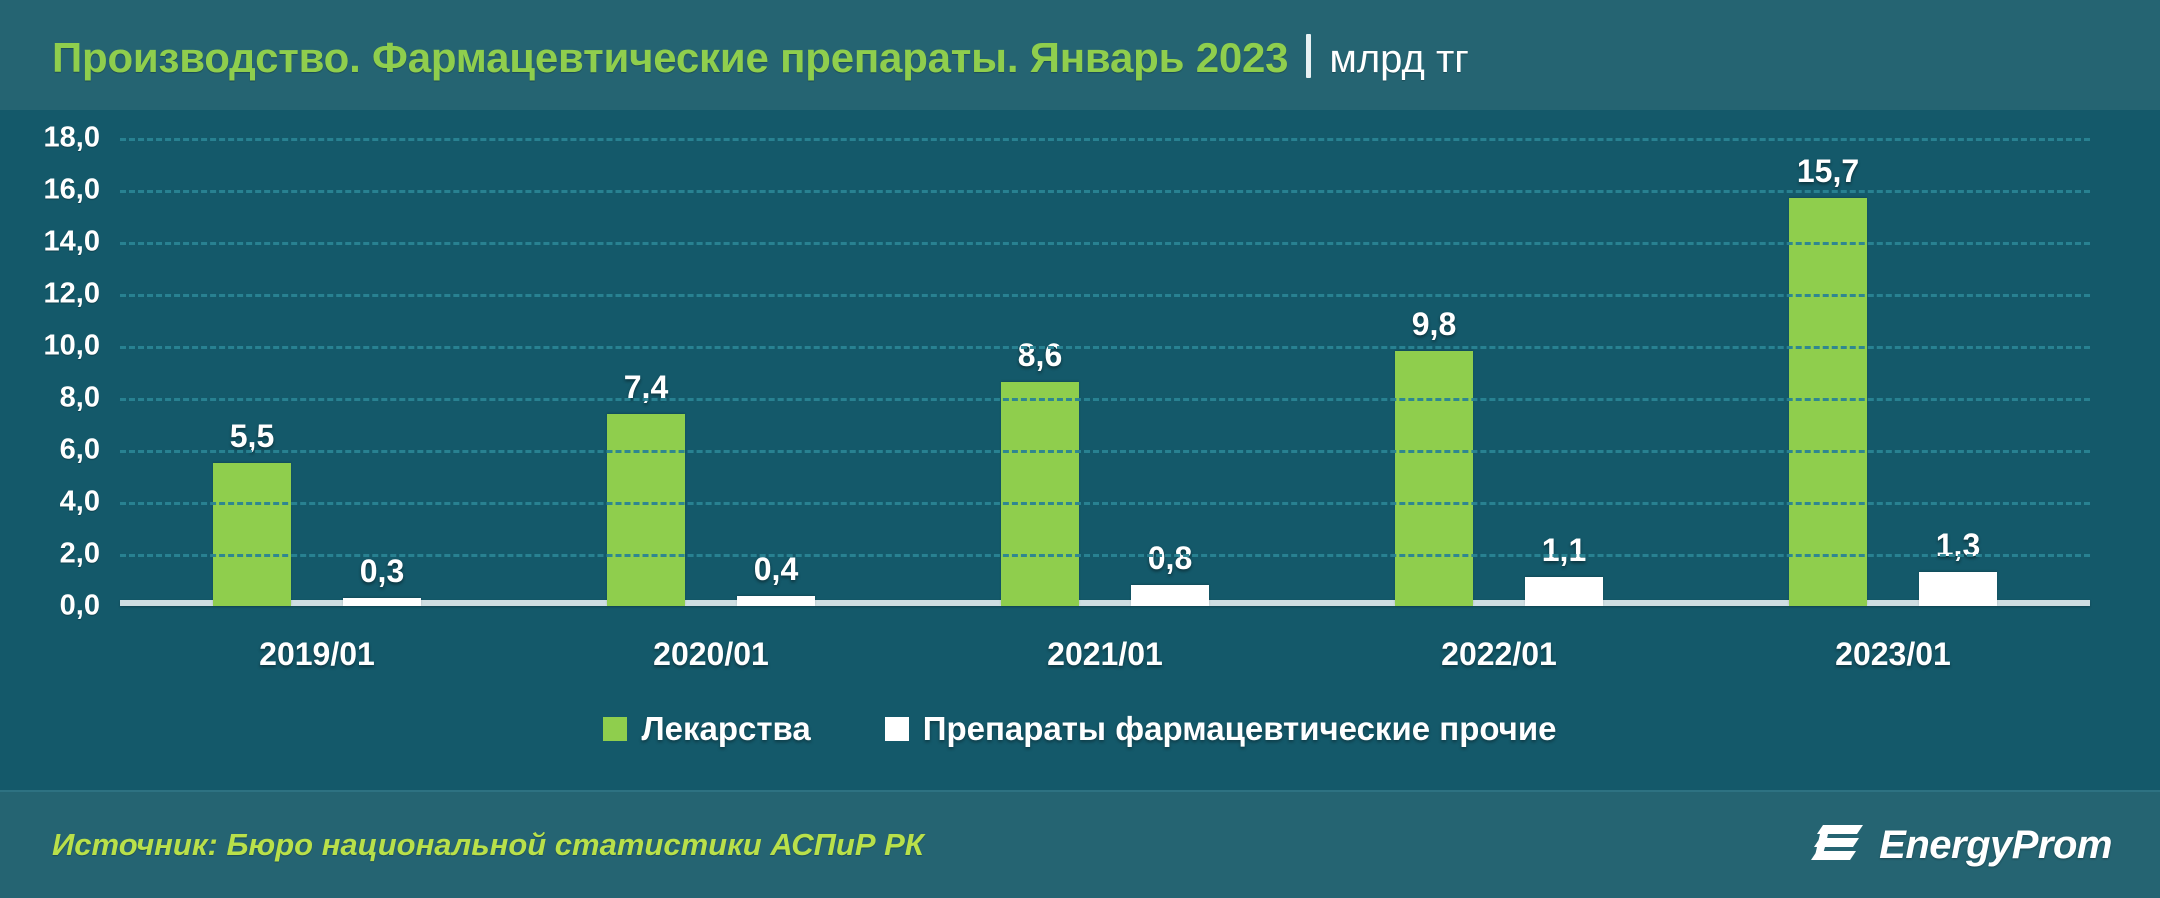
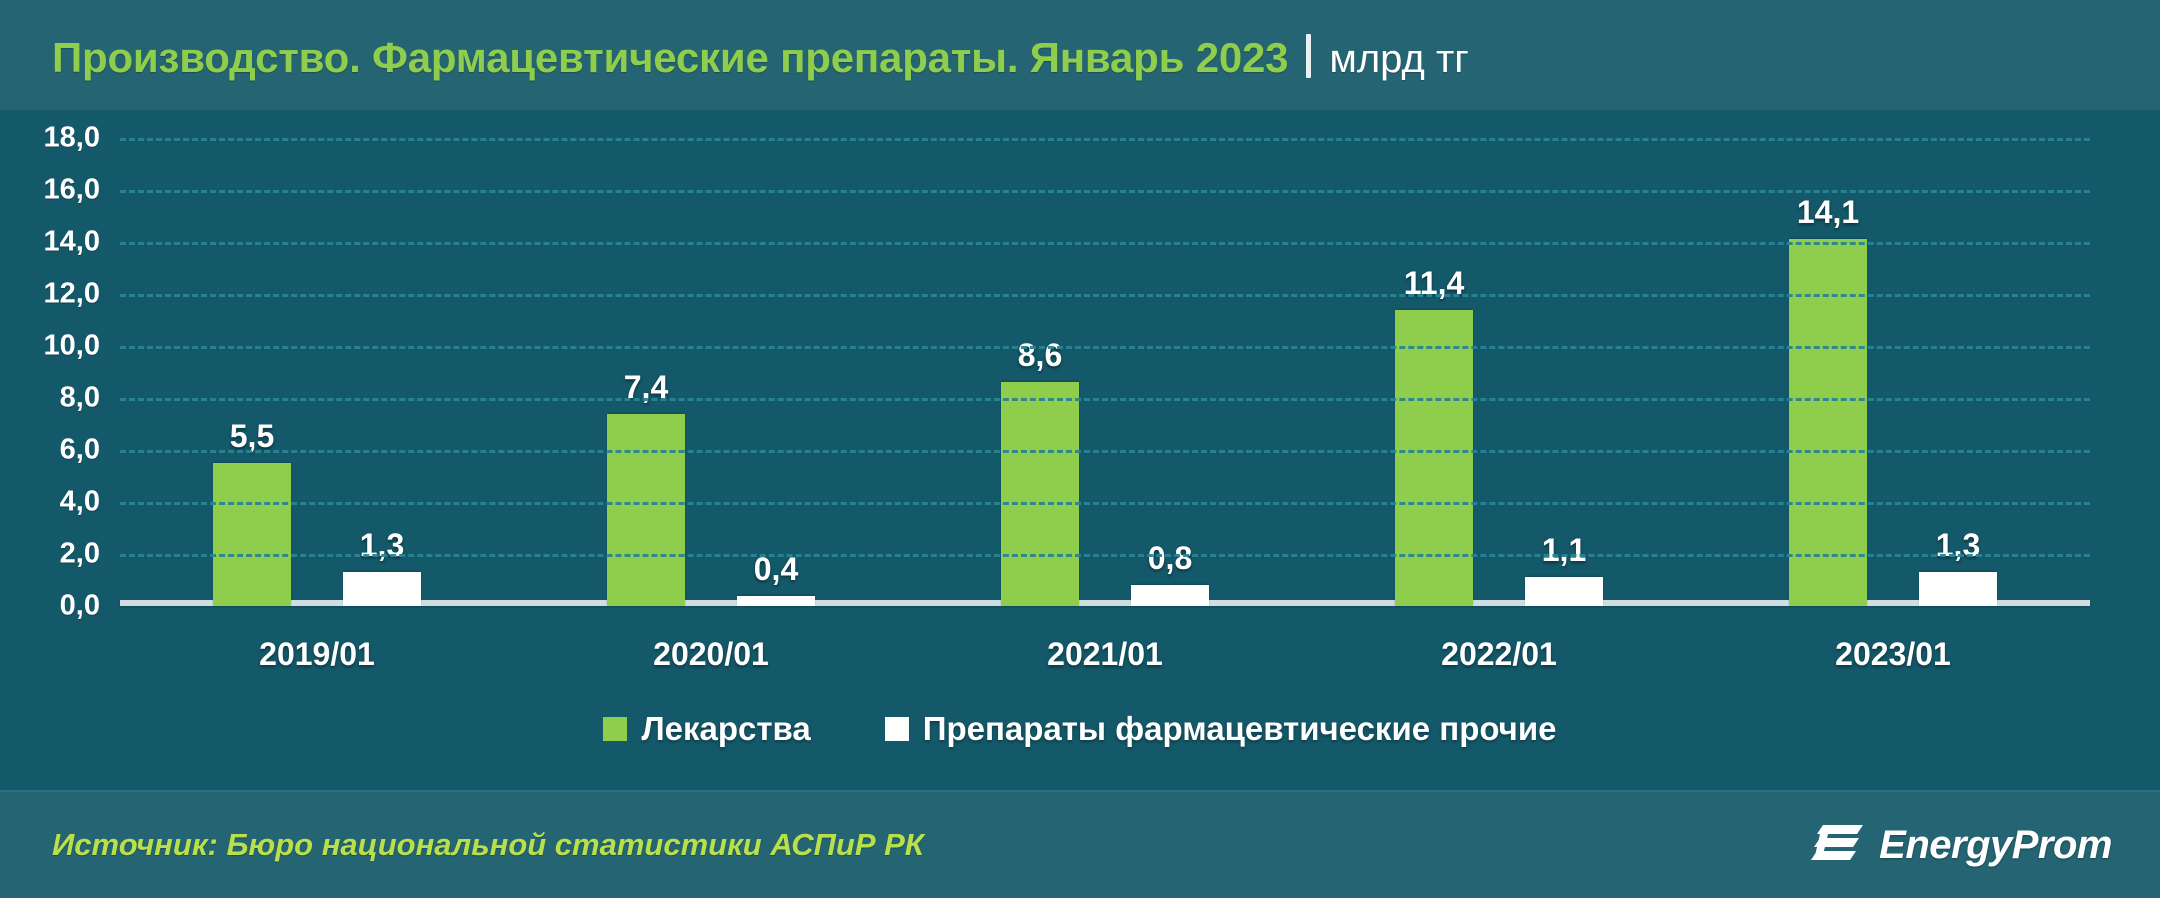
Препараты фармацевтические прочие/2019/01: 0,3 -> 1,3
Лекарства/2022/01: 9,8 -> 11,4
Лекарства/2023/01: 15,7 -> 14,1
